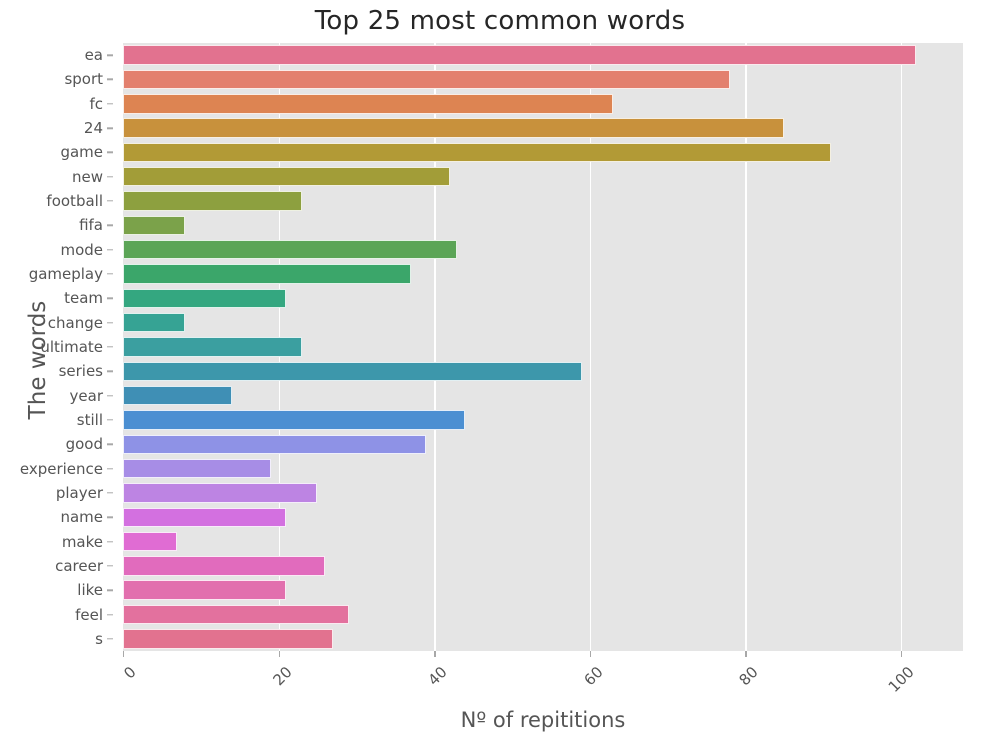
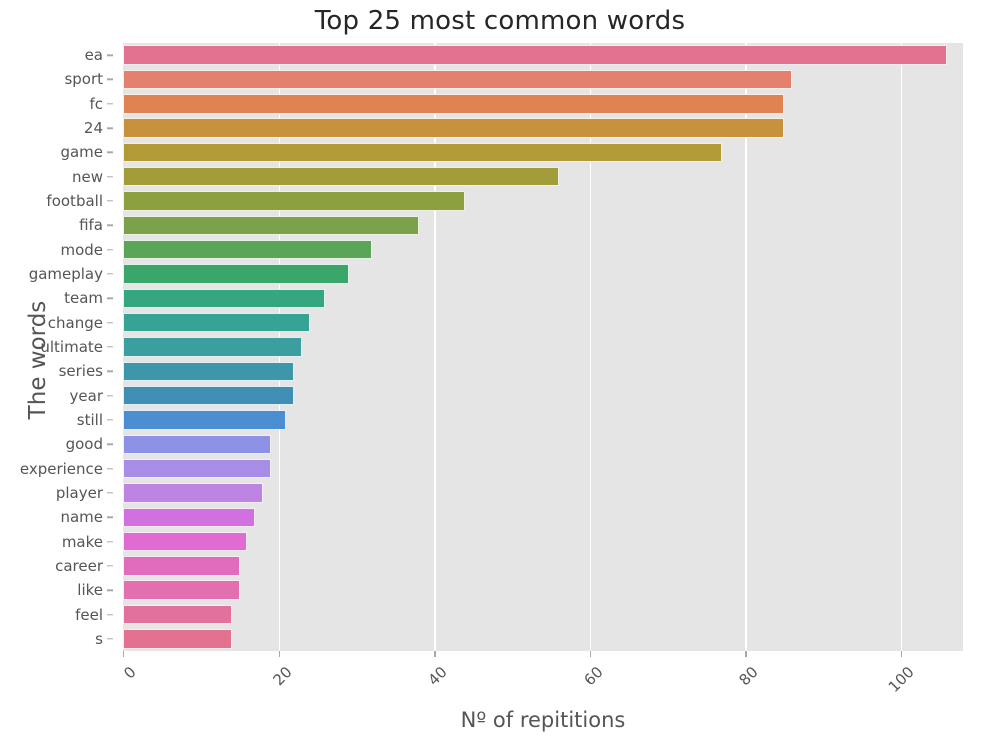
ea: 102 -> 106
sport: 78 -> 86
fc: 63 -> 85
game: 91 -> 77
new: 42 -> 56
football: 23 -> 44
fifa: 8 -> 38
mode: 43 -> 32
gameplay: 37 -> 29
team: 21 -> 26
change: 8 -> 24
series: 59 -> 22
year: 14 -> 22
still: 44 -> 21
good: 39 -> 19
player: 25 -> 18
name: 21 -> 17
make: 7 -> 16
career: 26 -> 15
like: 21 -> 15
feel: 29 -> 14
s: 27 -> 14
